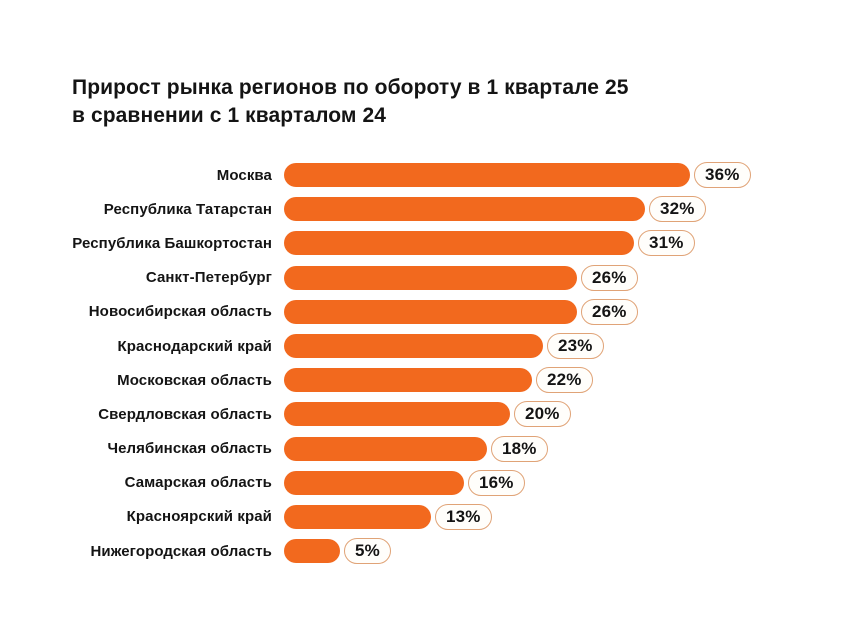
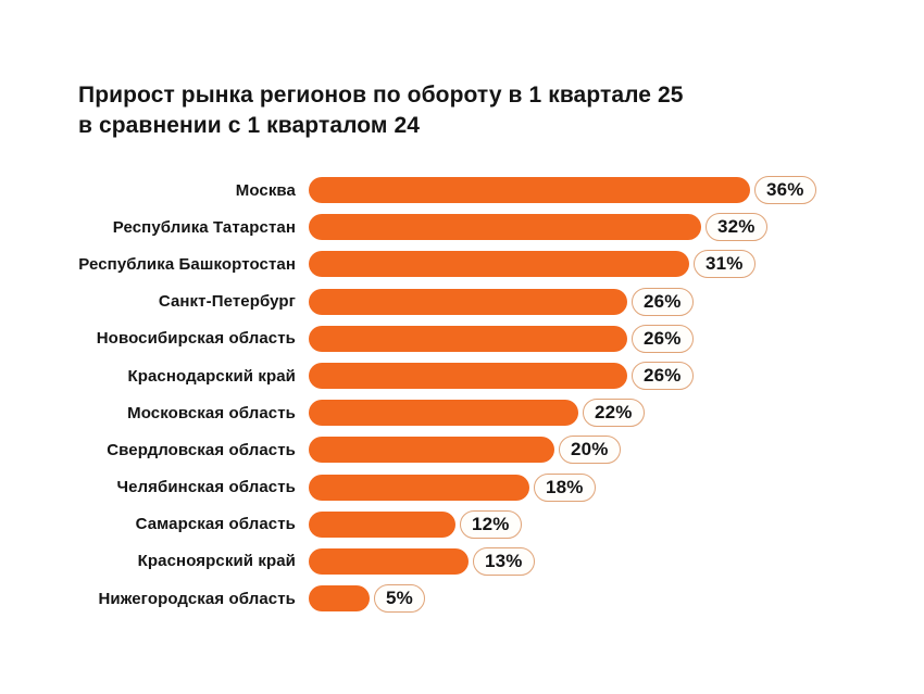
Краснодарский край: 23% -> 26%
Самарская область: 16% -> 12%
